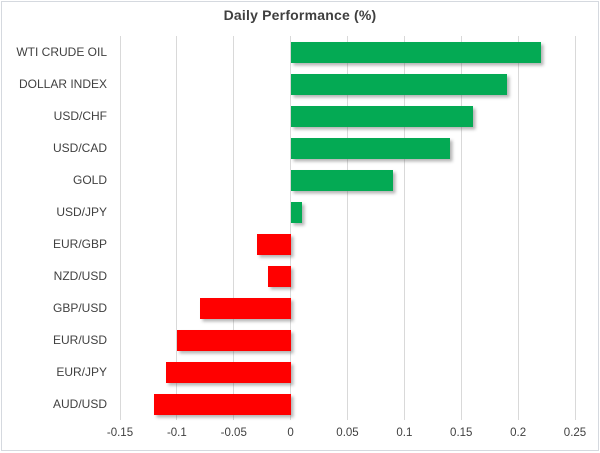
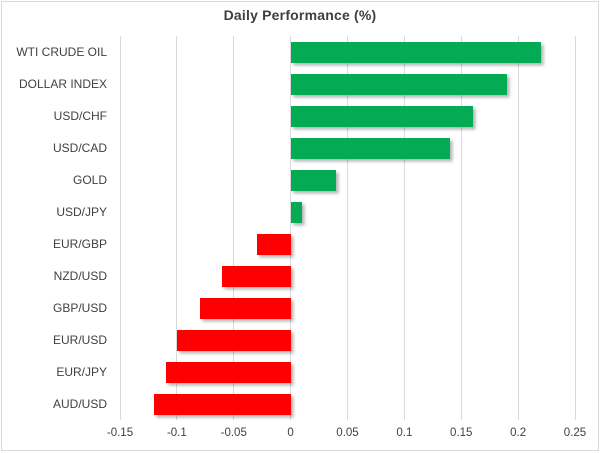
GOLD: 0.09 -> 0.04
NZD/USD: -0.02 -> -0.06
